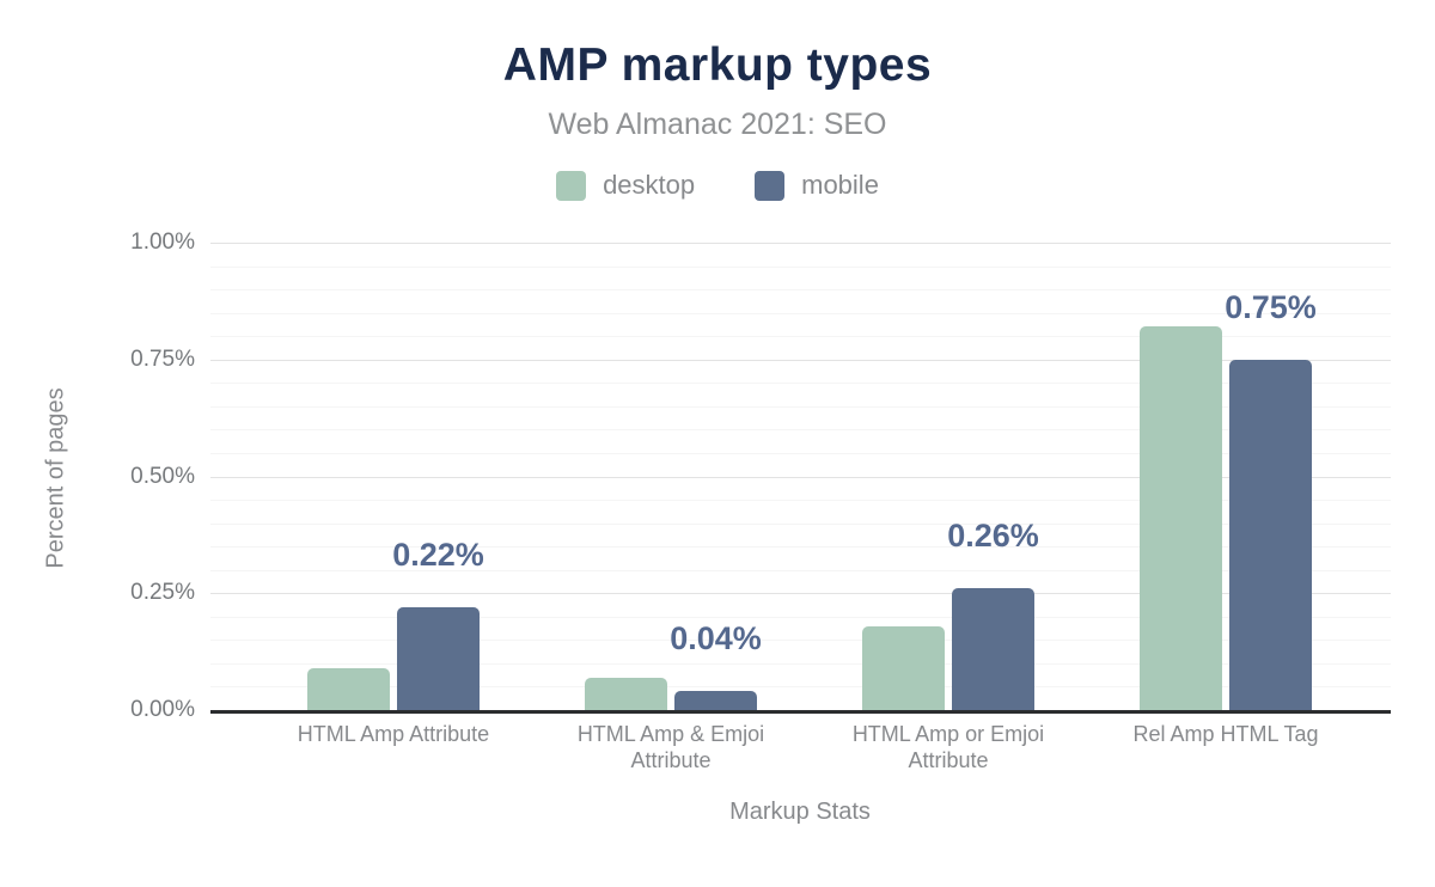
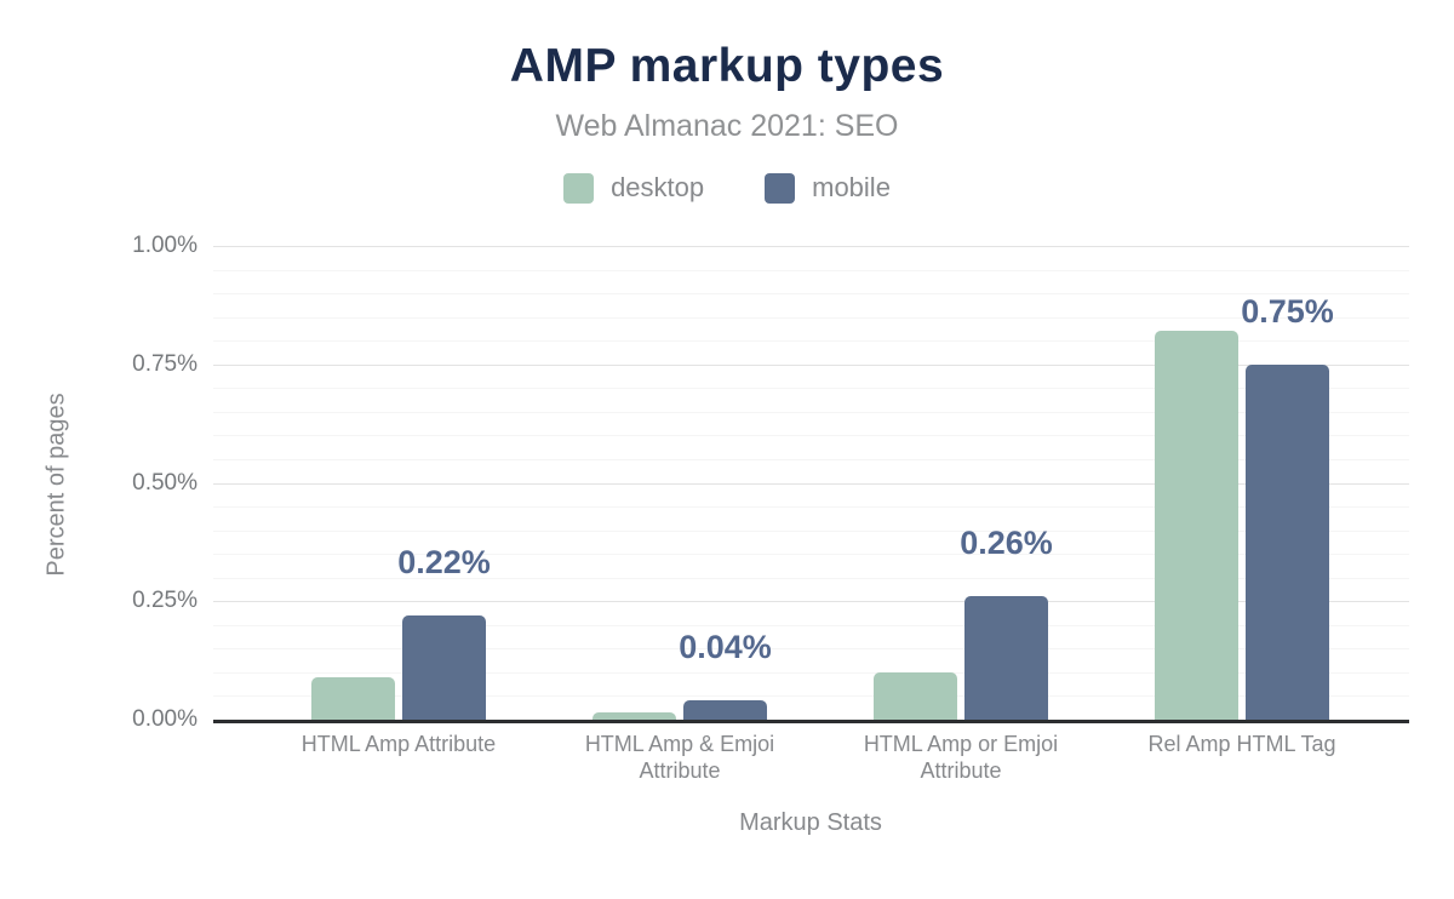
desktop/HTML Amp & Emjoi Attribute: 0.07% -> 0.01%
desktop/HTML Amp or Emjoi Attribute: 0.18% -> 0.10%
